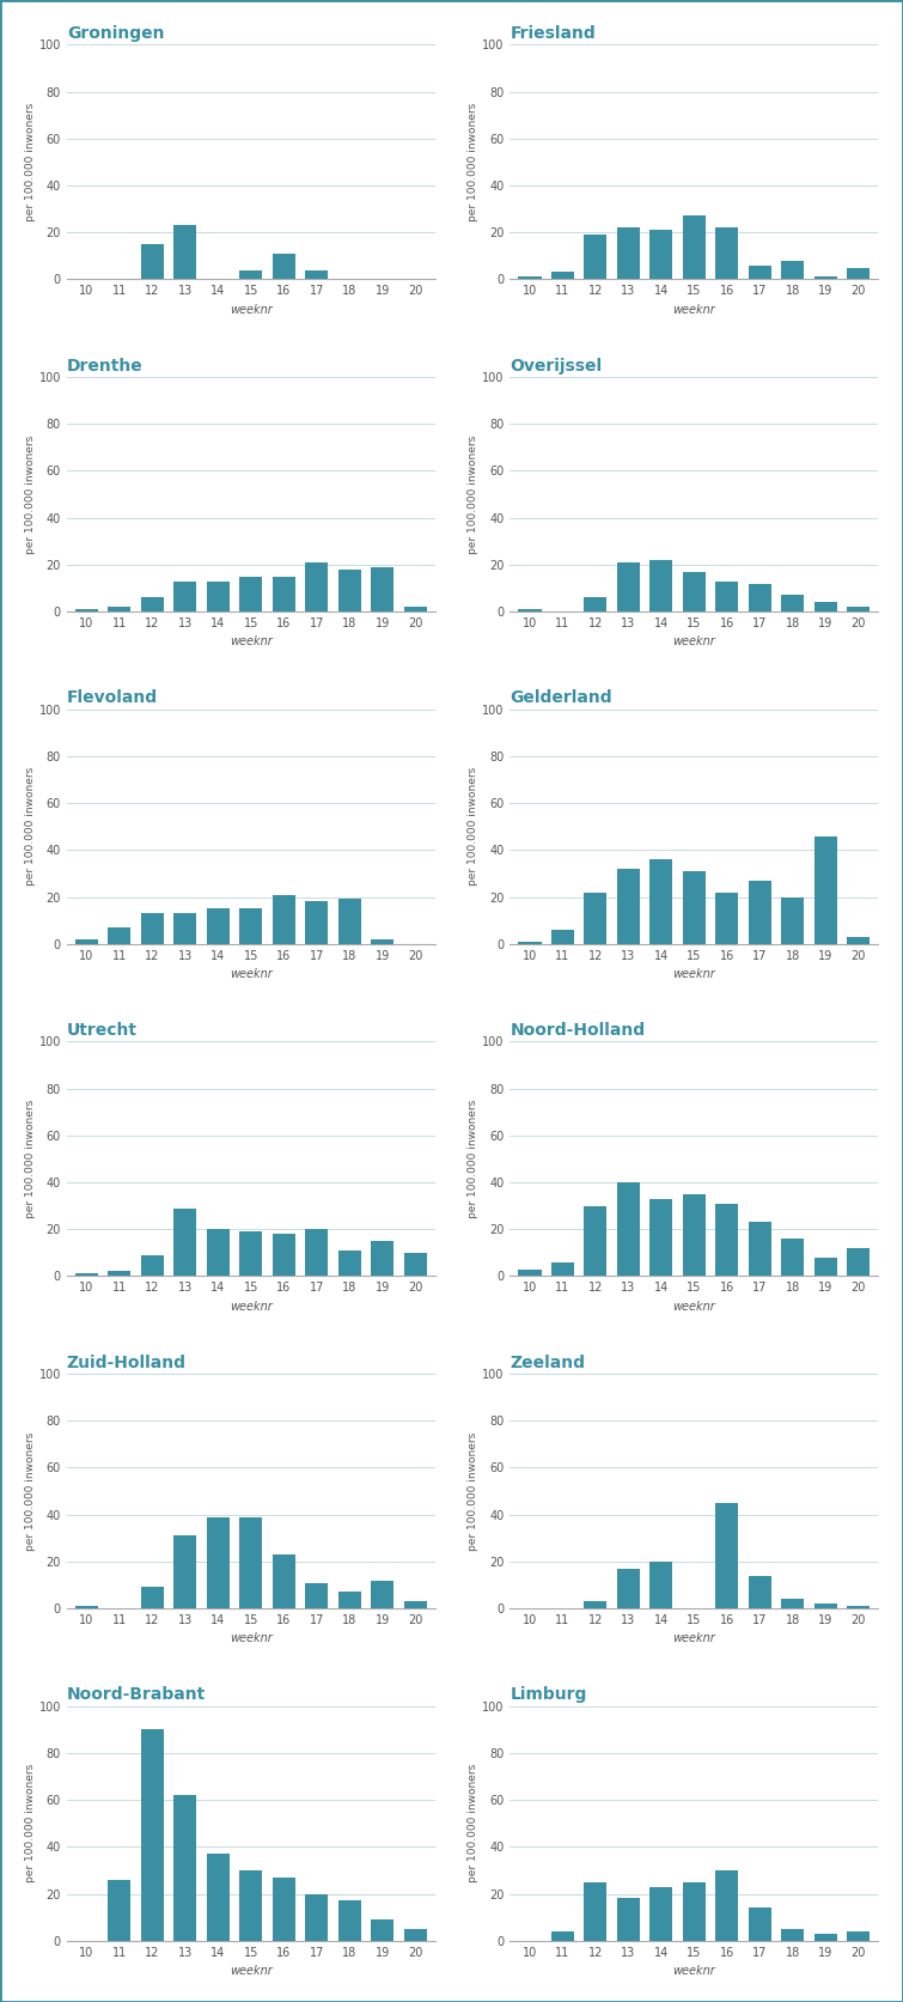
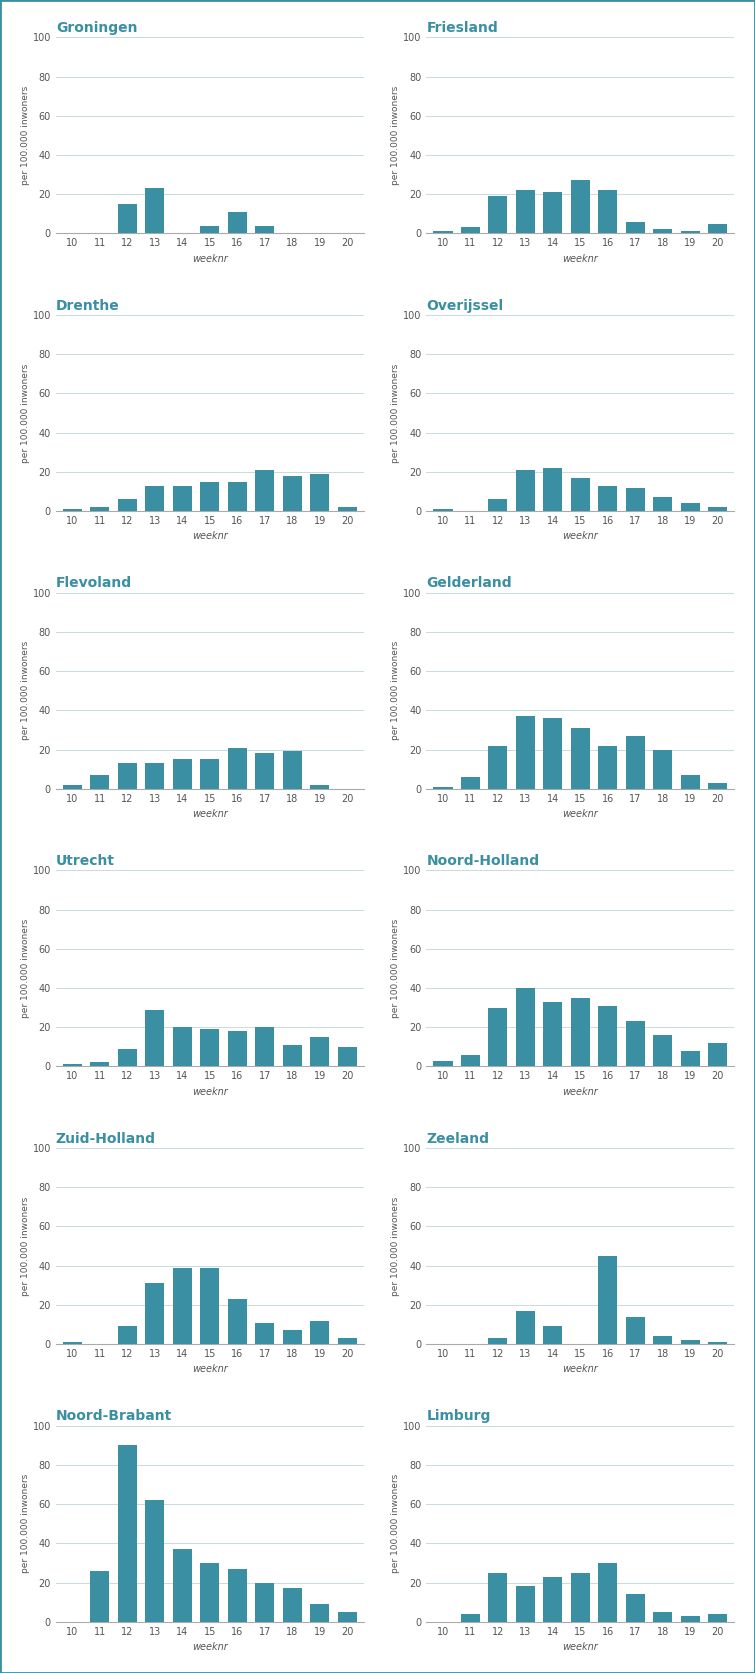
Friesland/18: 8 -> 2
Gelderland/13: 32 -> 37
Gelderland/19: 46 -> 7
Zeeland/14: 20 -> 9
